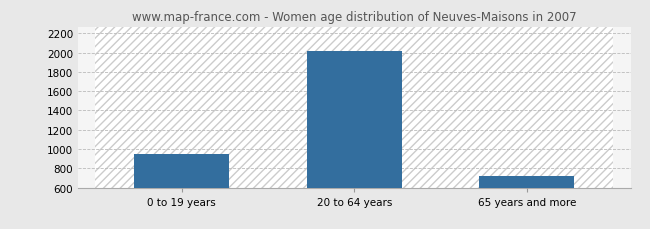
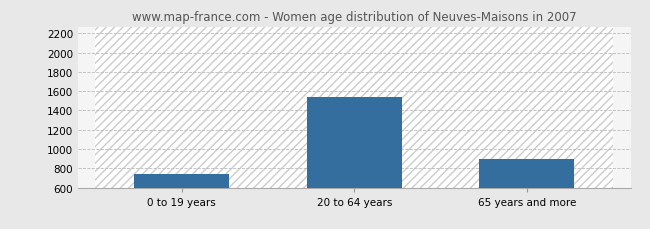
0 to 19 years: 950 -> 740
20 to 64 years: 2020 -> 1540
65 years and more: 720 -> 900
